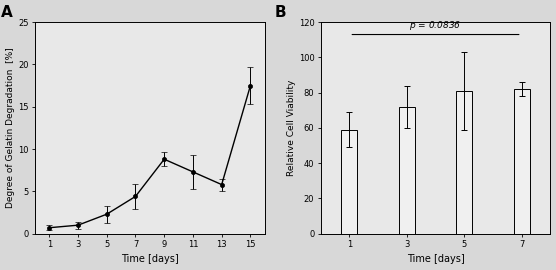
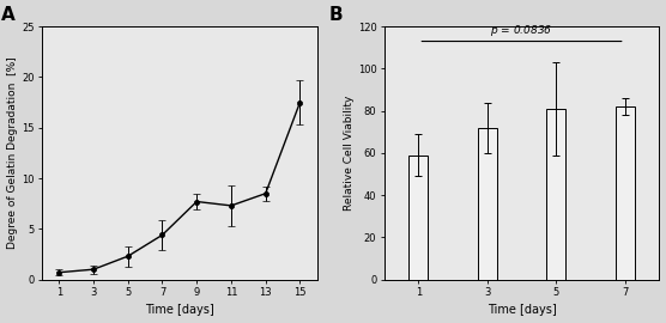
9: 8.8 -> 7.7
13: 5.8 -> 8.5
